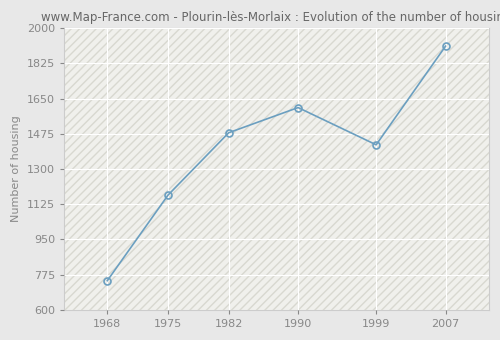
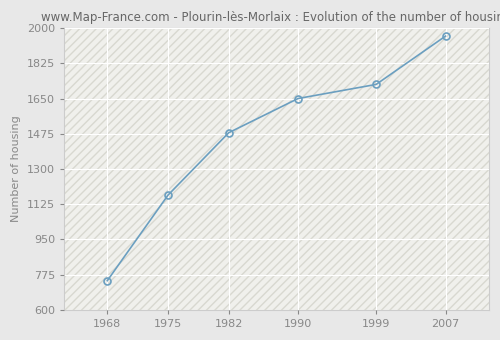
1990: 1605 -> 1650
1999: 1420 -> 1720
2007: 1910 -> 1960
